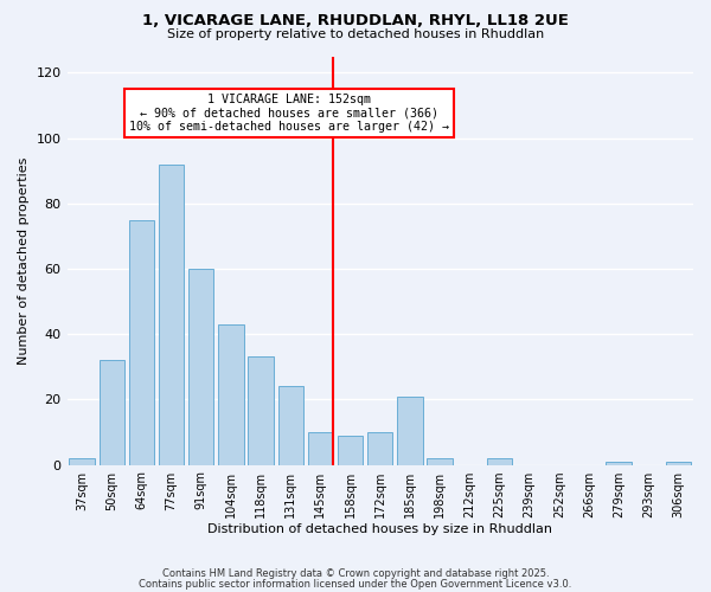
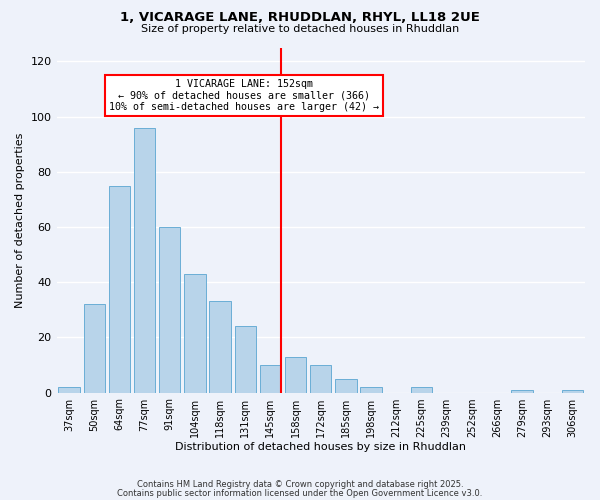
77sqm: 92 -> 96
158sqm: 9 -> 13
185sqm: 21 -> 5
